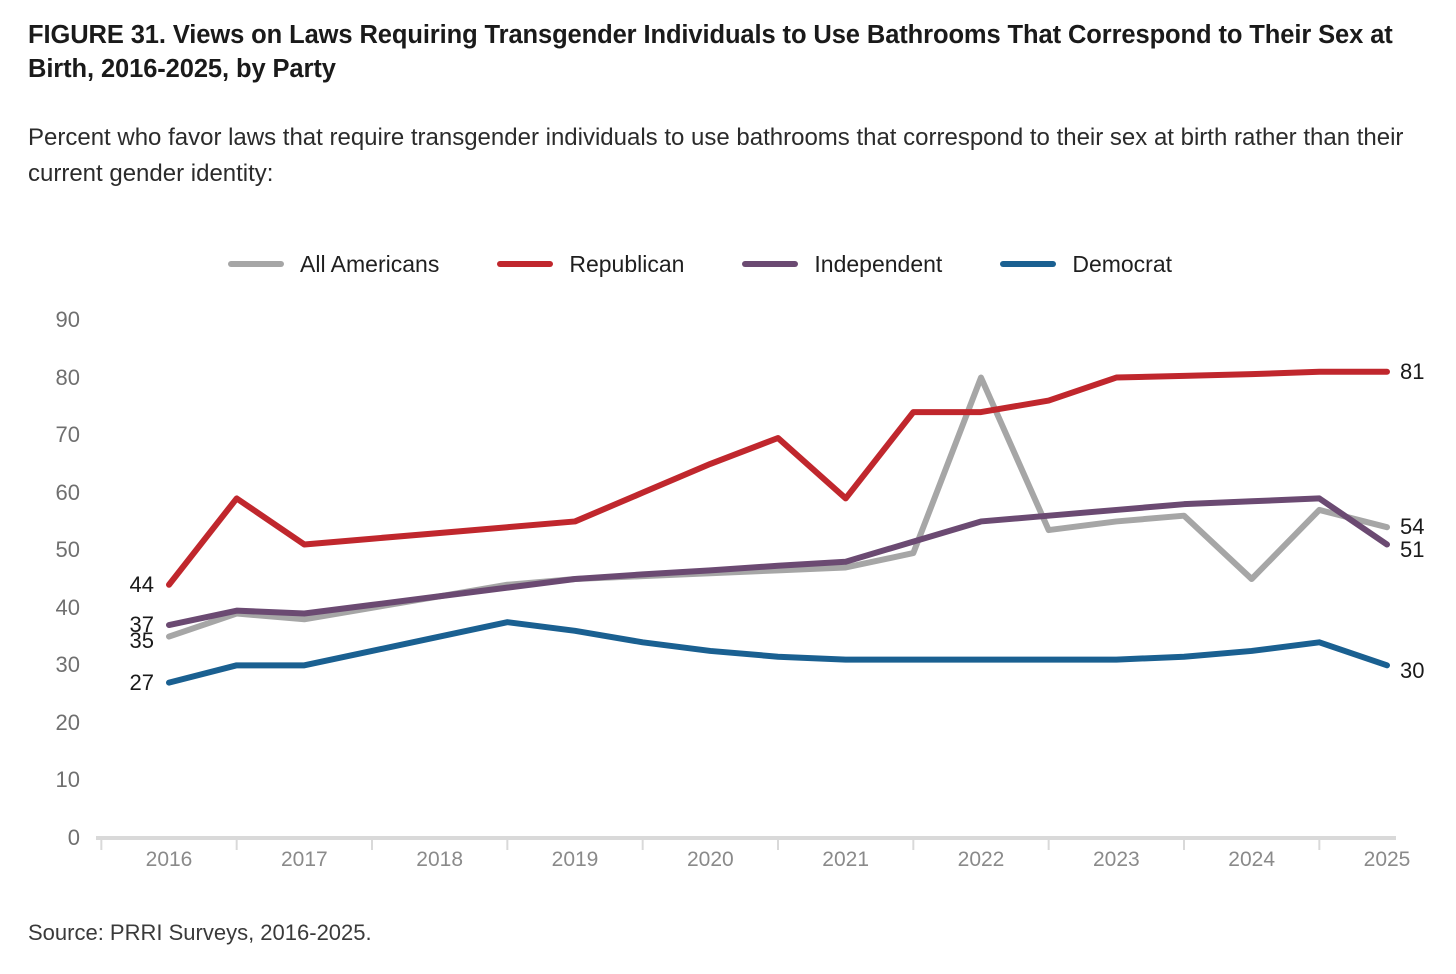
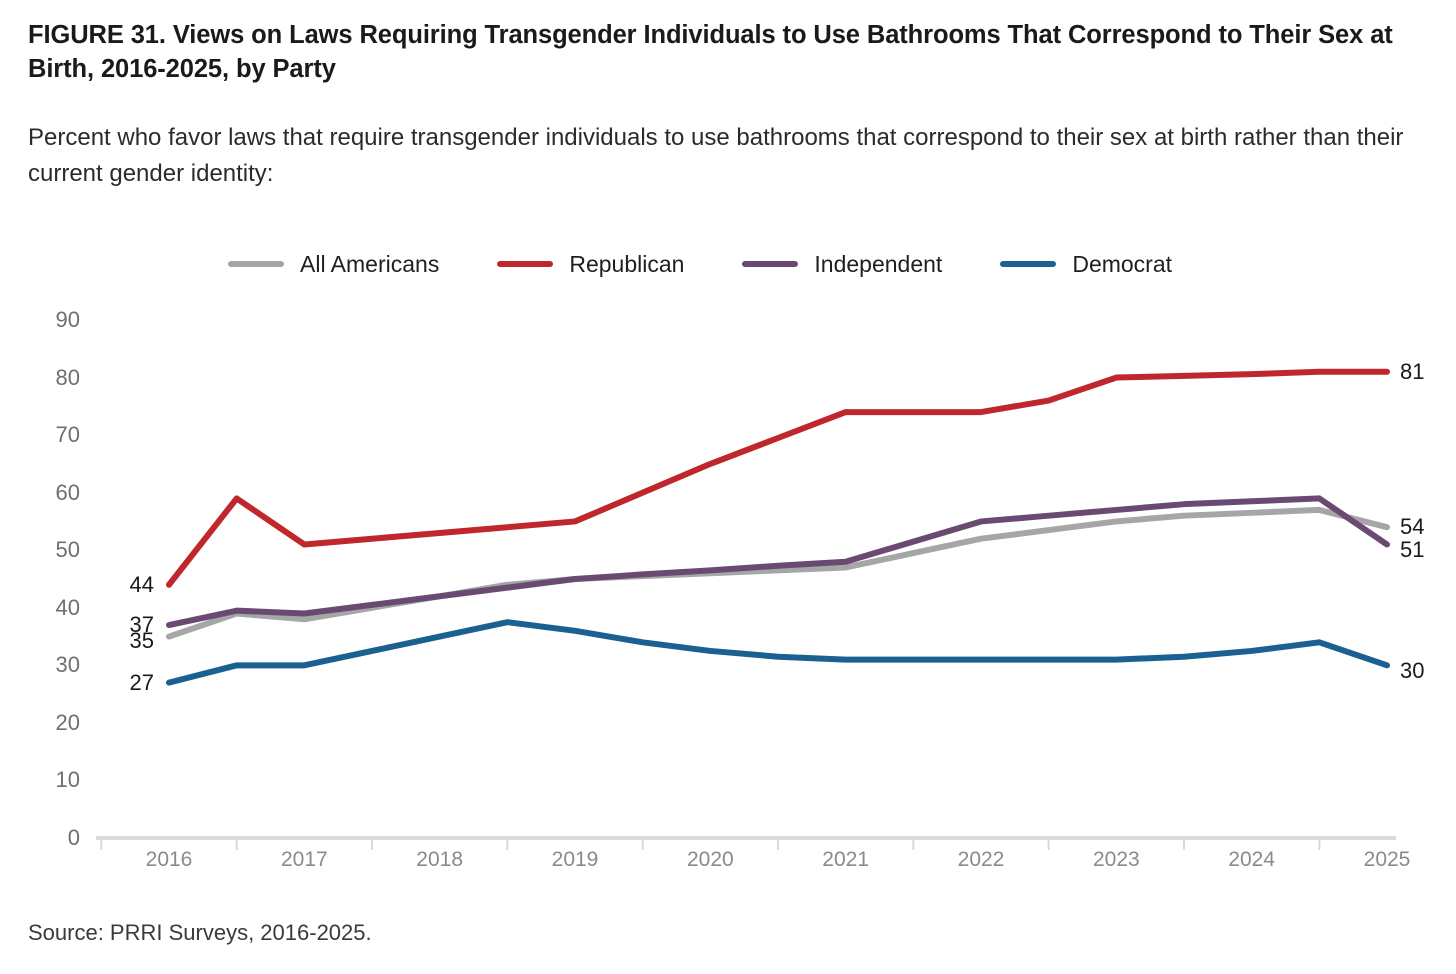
Republican/2021: 59 -> 74
All Americans/2022: 80 -> 52
All Americans/2024: 45 -> 56
